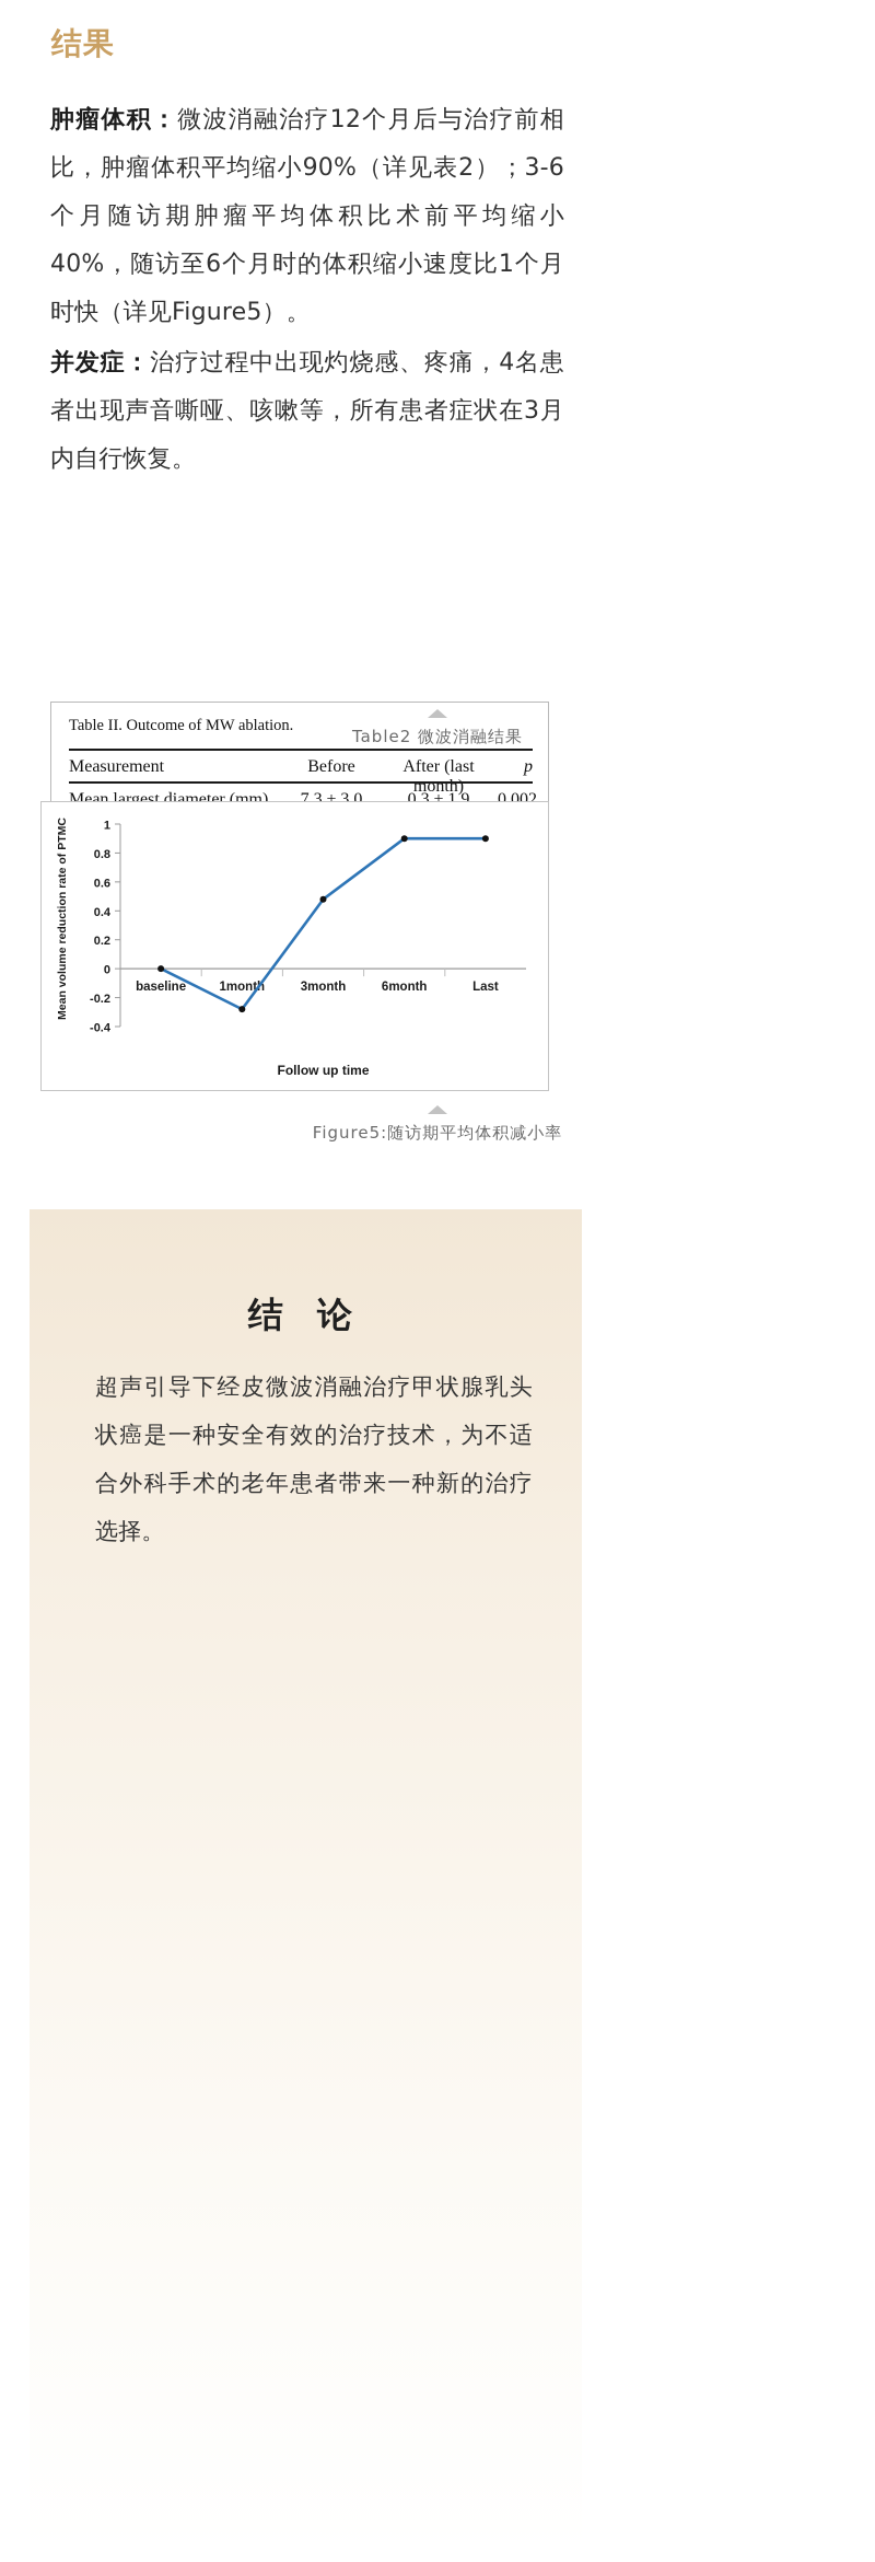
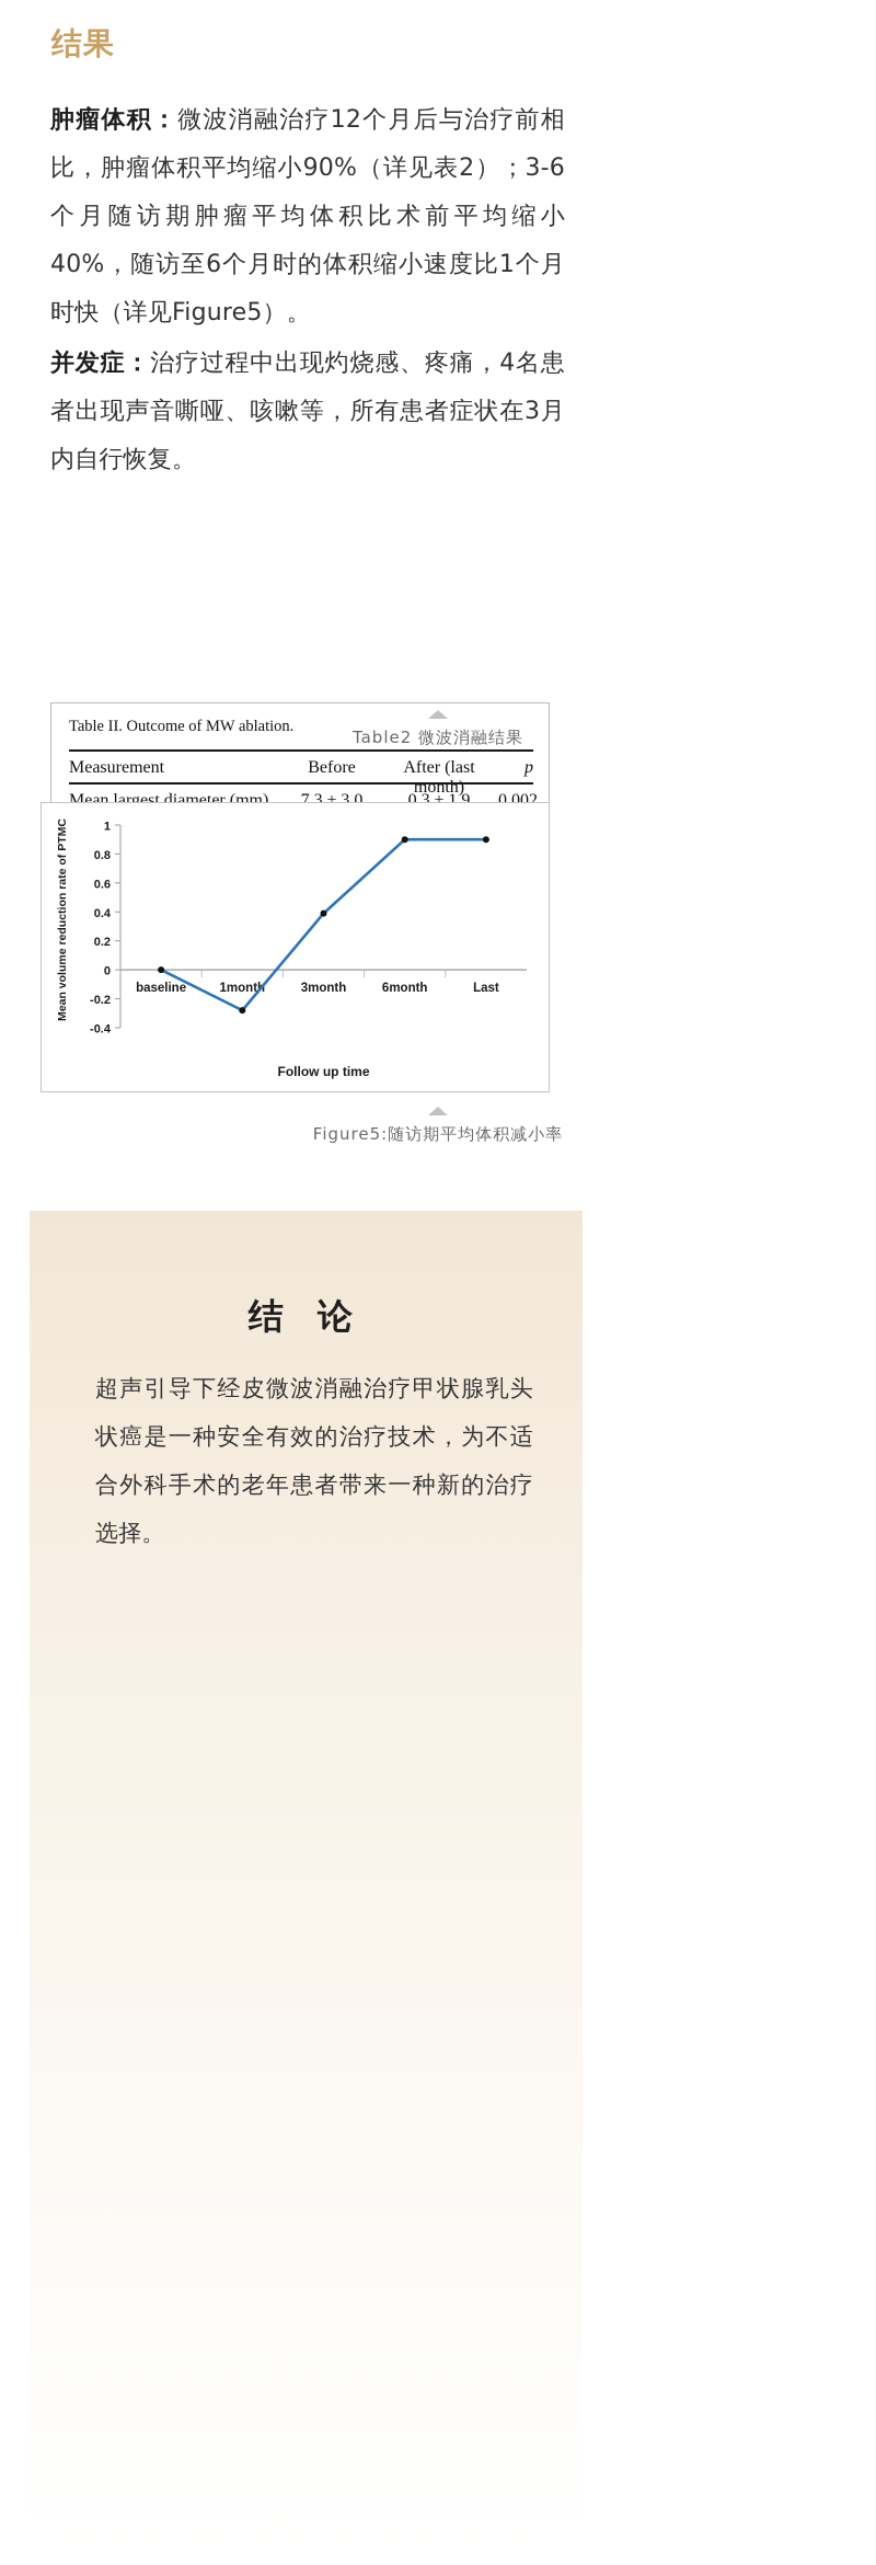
3month: 0.48 -> 0.39
